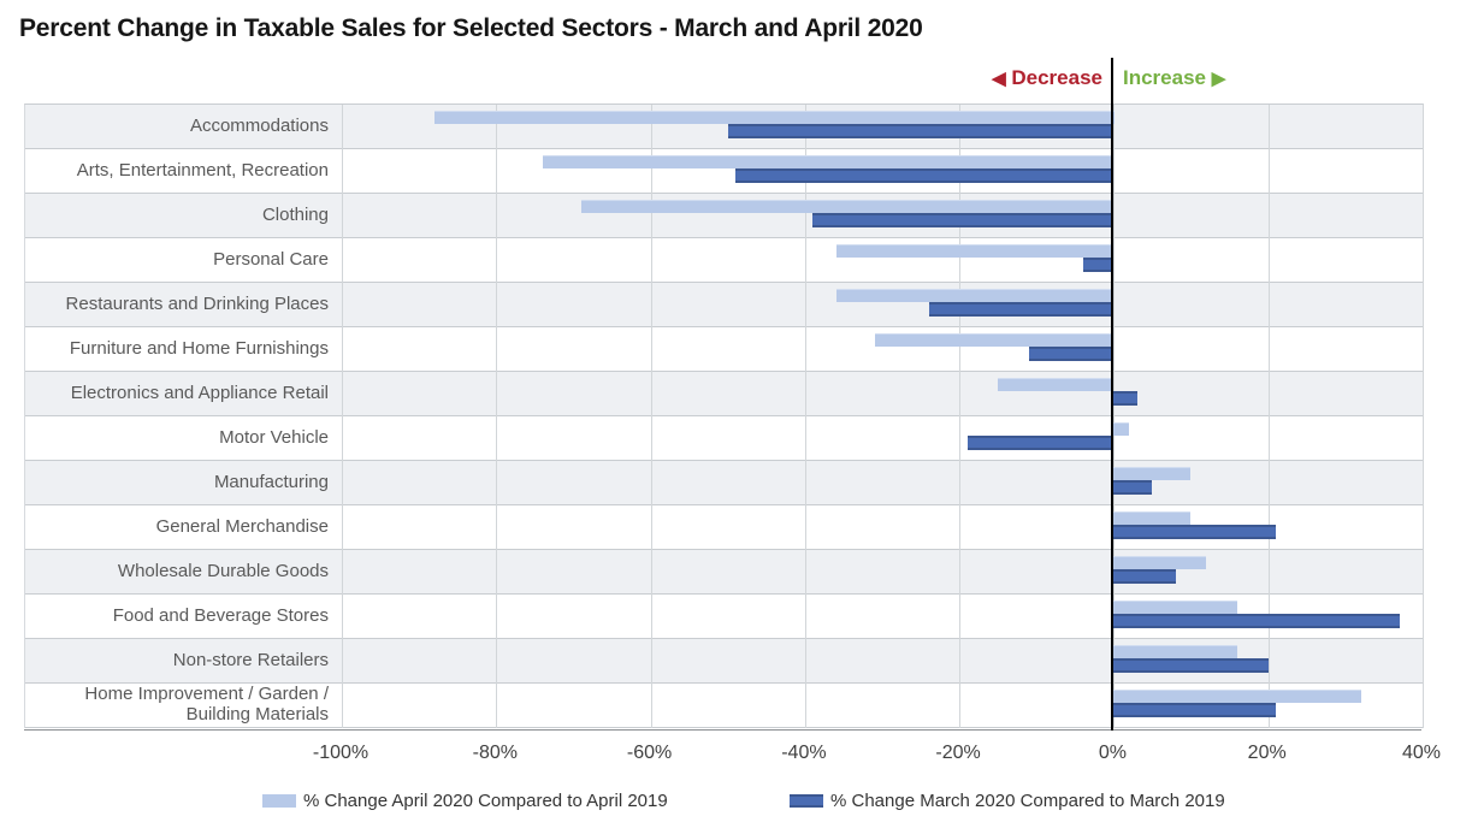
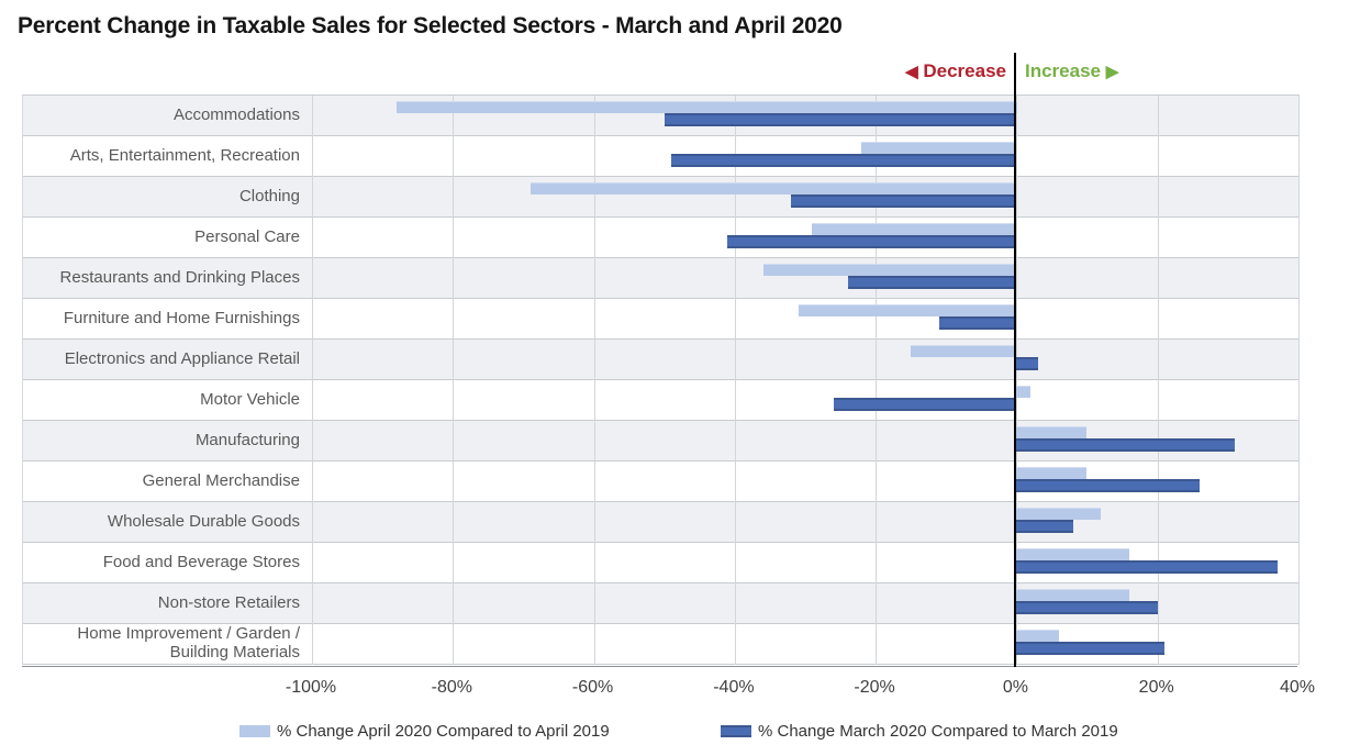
% Change April 2020 Compared to April 2019/Arts, Entertainment, Recreation: -74% -> -22%
% Change March 2020 Compared to March 2019/Clothing: -39% -> -32%
% Change April 2020 Compared to April 2019/Personal Care: -36% -> -29%
% Change March 2020 Compared to March 2019/Personal Care: -4% -> -41%
% Change March 2020 Compared to March 2019/Motor Vehicle: -19% -> -26%
% Change March 2020 Compared to March 2019/Manufacturing: 5% -> 31%
% Change March 2020 Compared to March 2019/General Merchandise: 21% -> 26%
% Change April 2020 Compared to April 2019/Home Improvement / Garden / Building Materials: 32% -> 6%
